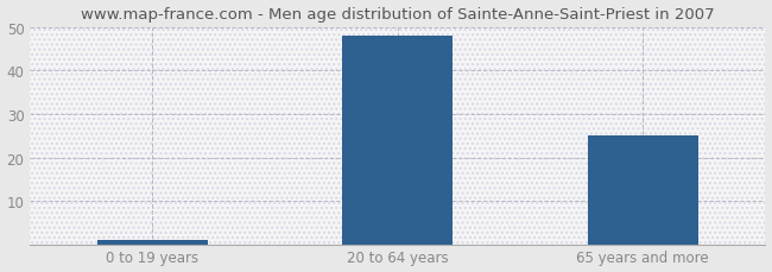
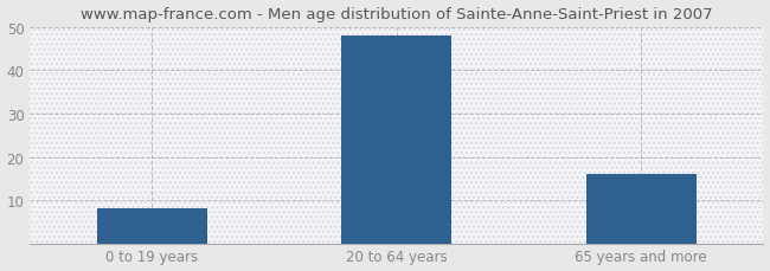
0 to 19 years: 1 -> 8
65 years and more: 25 -> 16
